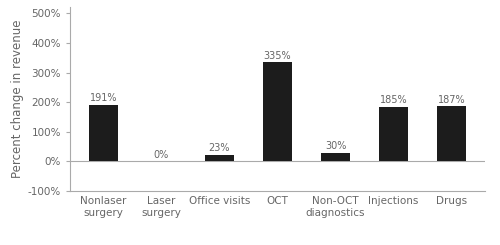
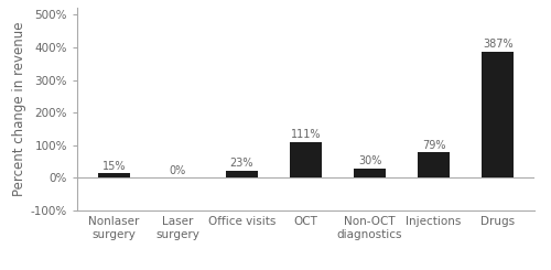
Nonlaser surgery: 191% -> 15%
OCT: 335% -> 111%
Injections: 185% -> 79%
Drugs: 187% -> 387%
